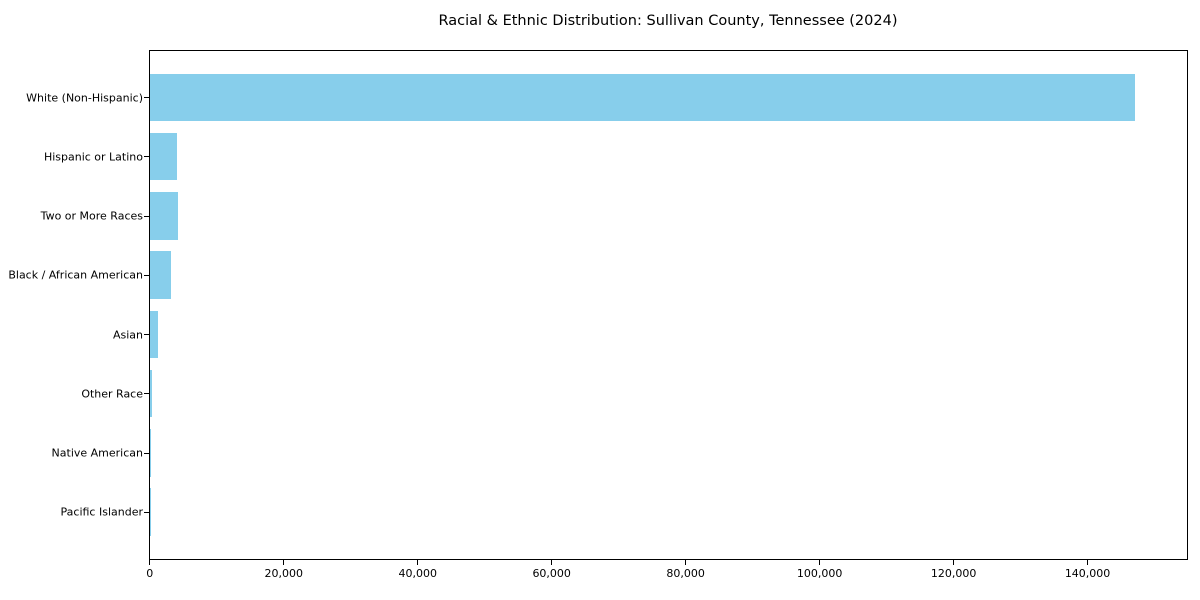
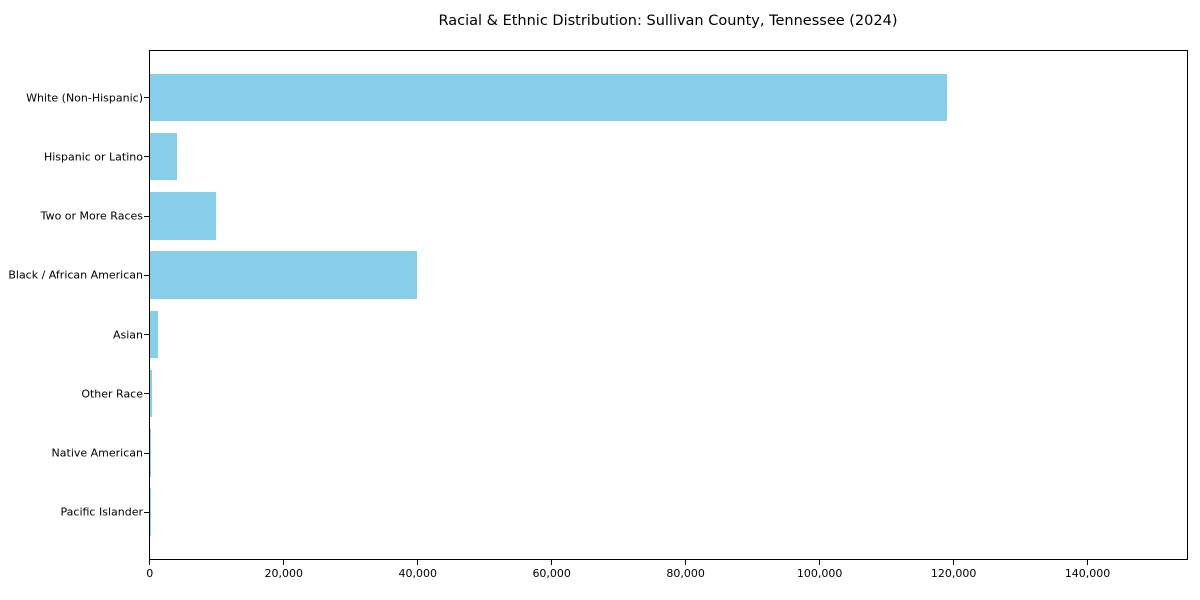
White (Non-Hispanic): 147000 -> 119000
Two or More Races: 4000 -> 10000
Black / African American: 3000 -> 40000
